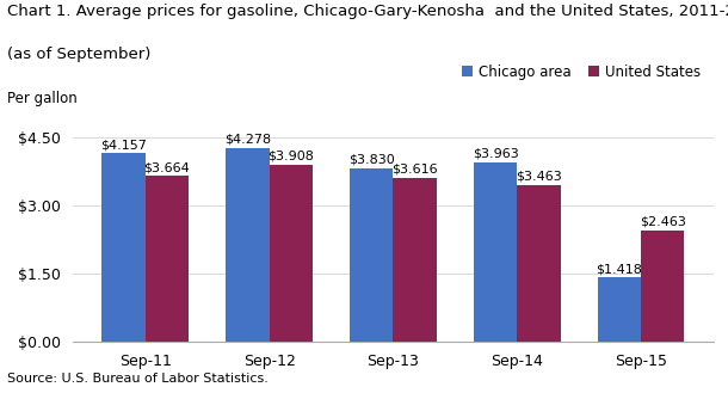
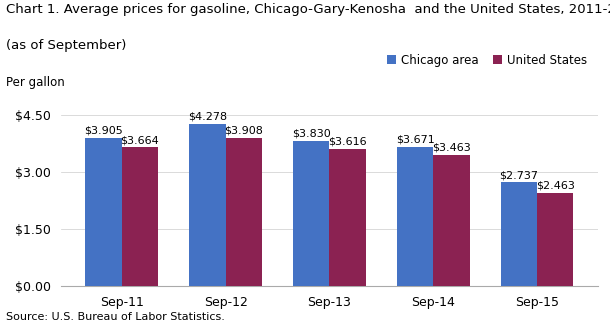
Chicago area/Sep-11: $4.157 -> $3.905
Chicago area/Sep-14: $3.963 -> $3.671
Chicago area/Sep-15: $1.418 -> $2.737
